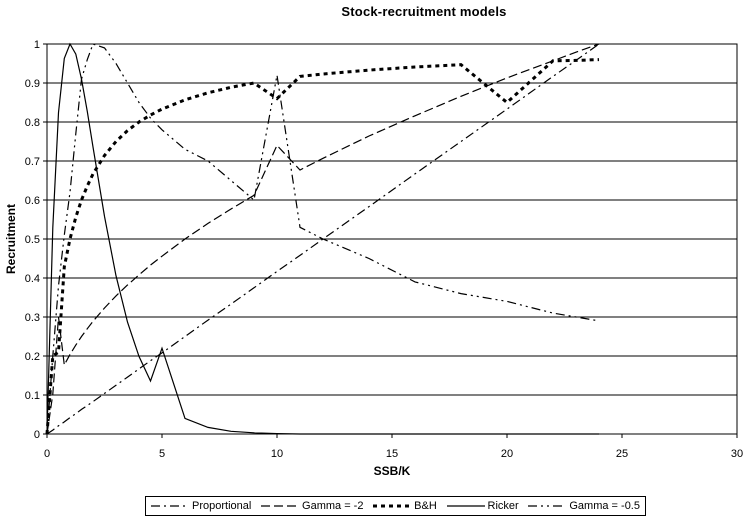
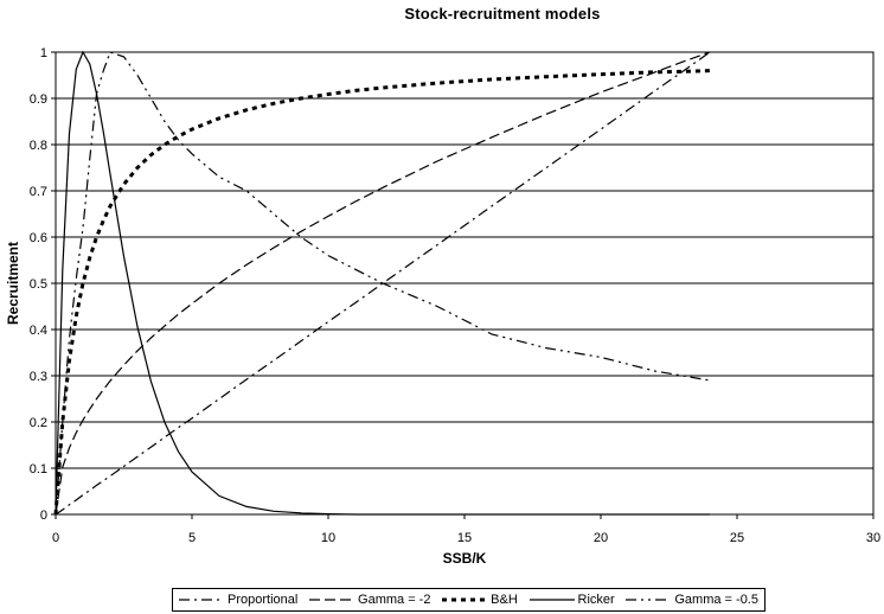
Gamma = -2/0.5: 0.30 -> 0.14
B&H/0.5: 0.21 -> 0.33
Ricker/5: 0.22 -> 0.09
Gamma = -2/10: 0.74 -> 0.65
B&H/10: 0.86 -> 0.91
Gamma = -0.5/10: 0.92 -> 0.56
B&H/20: 0.85 -> 0.95
